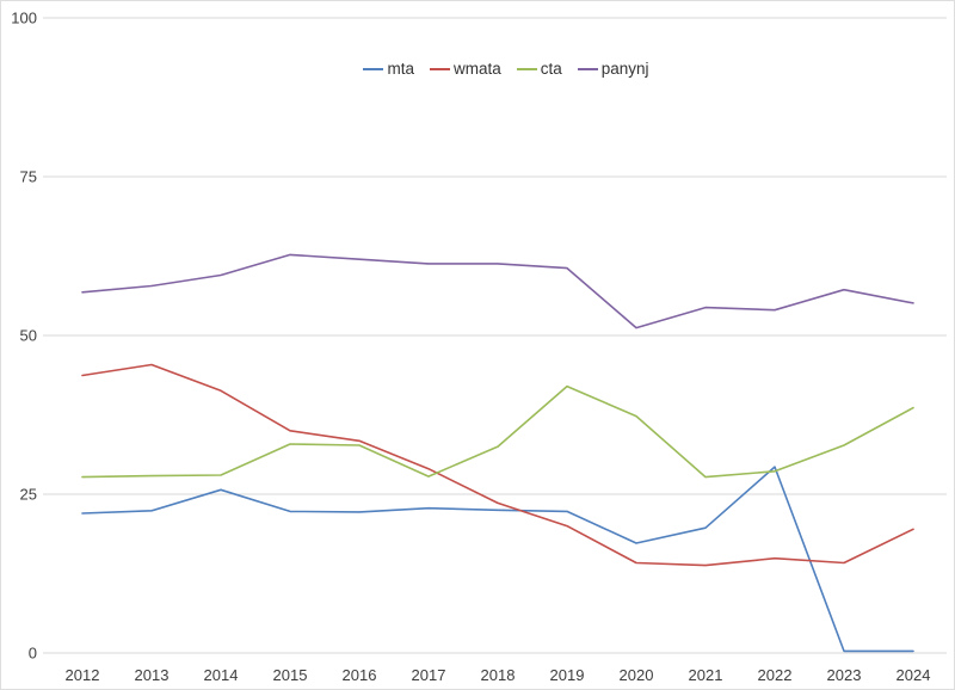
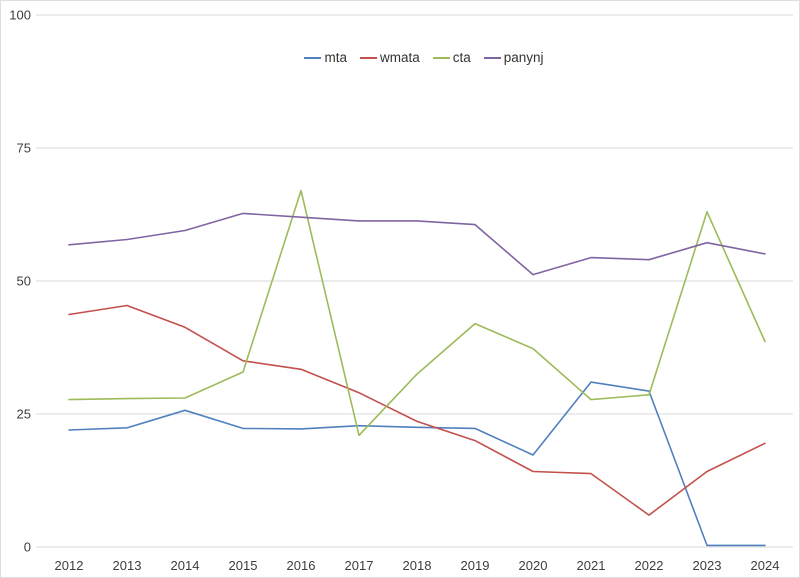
cta/2016: 33 -> 67
cta/2017: 28 -> 21
mta/2021: 20 -> 31
wmata/2022: 15 -> 6
cta/2023: 33 -> 63
